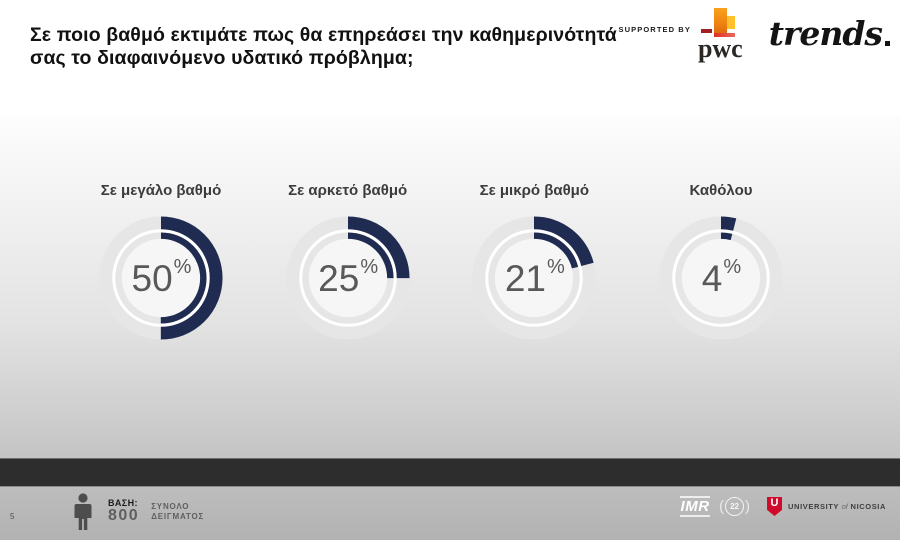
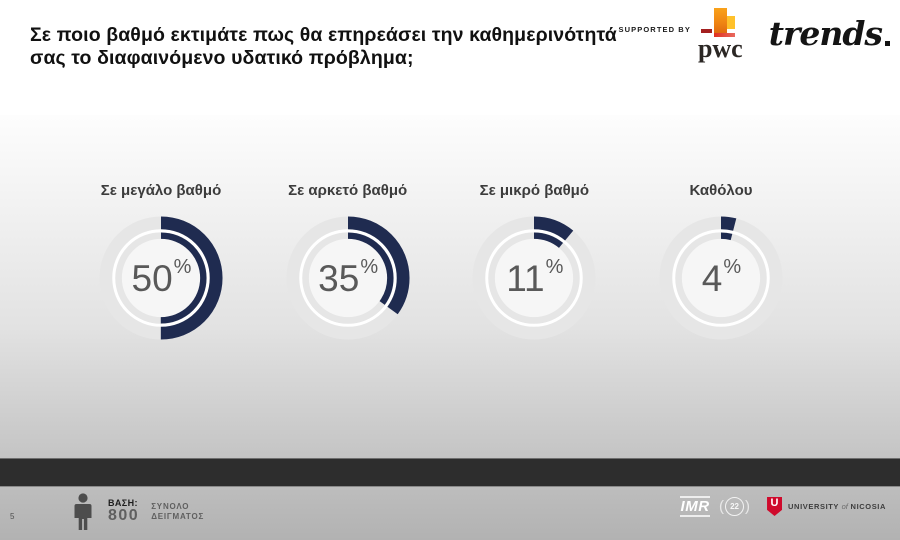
Σε αρκετό βαθμό: 25 -> 35
Σε μικρό βαθμό: 21 -> 11
